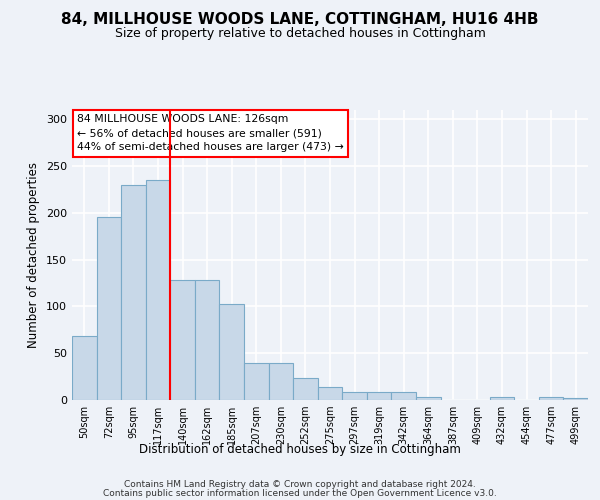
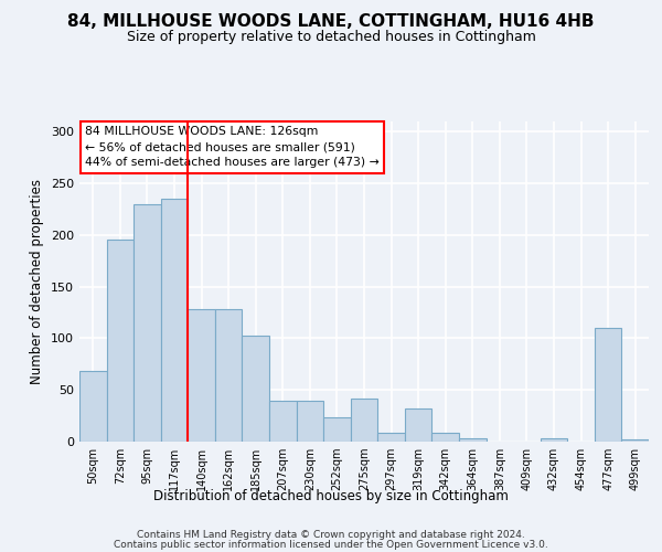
275sqm: 14 -> 42
319sqm: 9 -> 32
477sqm: 3 -> 110
